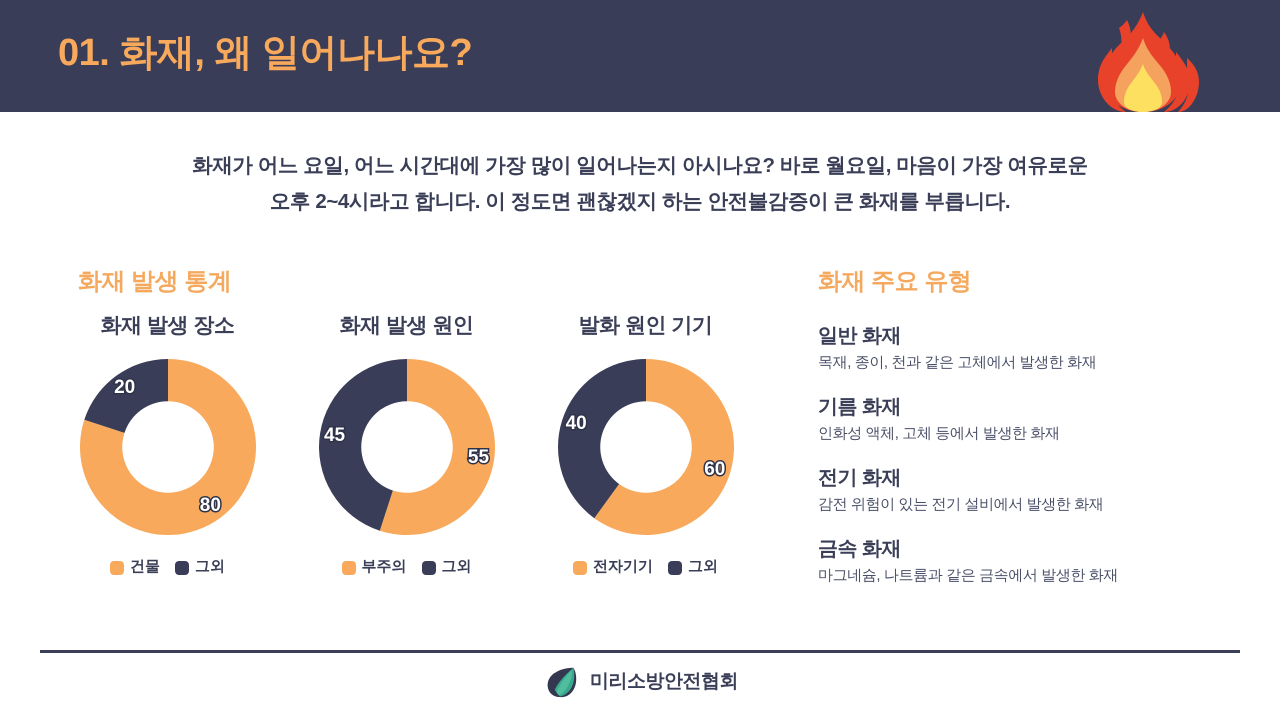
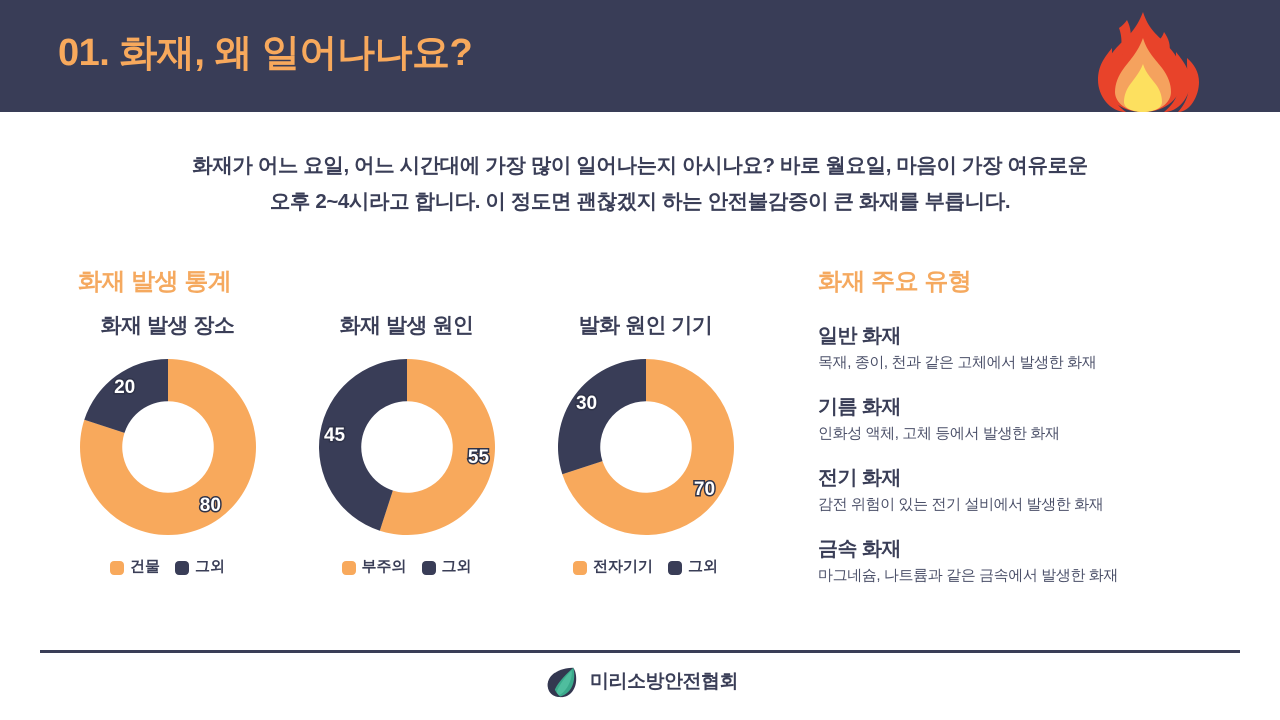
발화 원인 기기/전자기기: 60 -> 70
발화 원인 기기/그외: 40 -> 30
